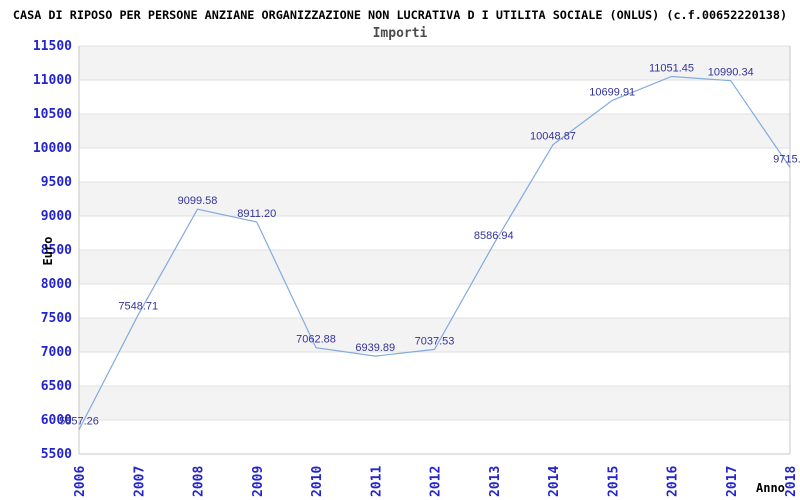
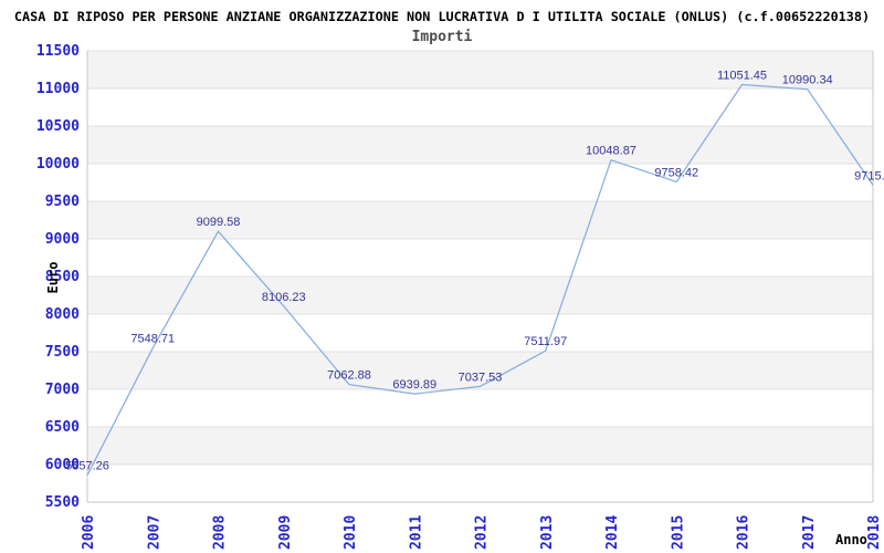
2009: 8911.20 -> 8106.23
2013: 8586.94 -> 7511.97
2015: 10699.91 -> 9758.42
